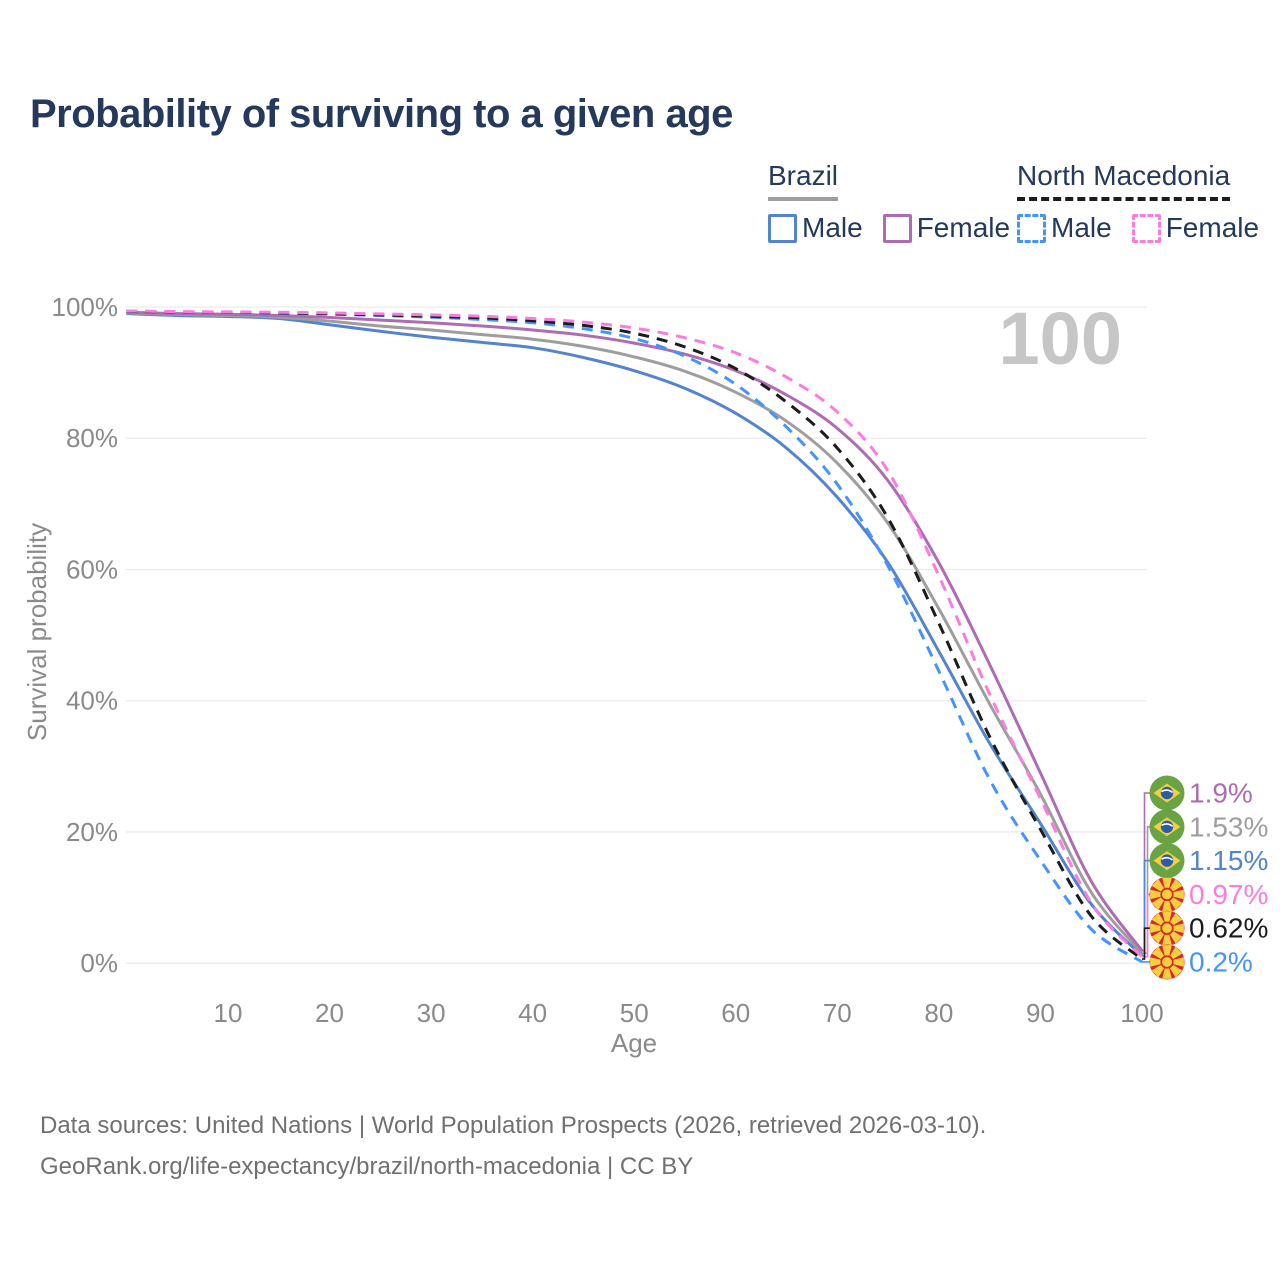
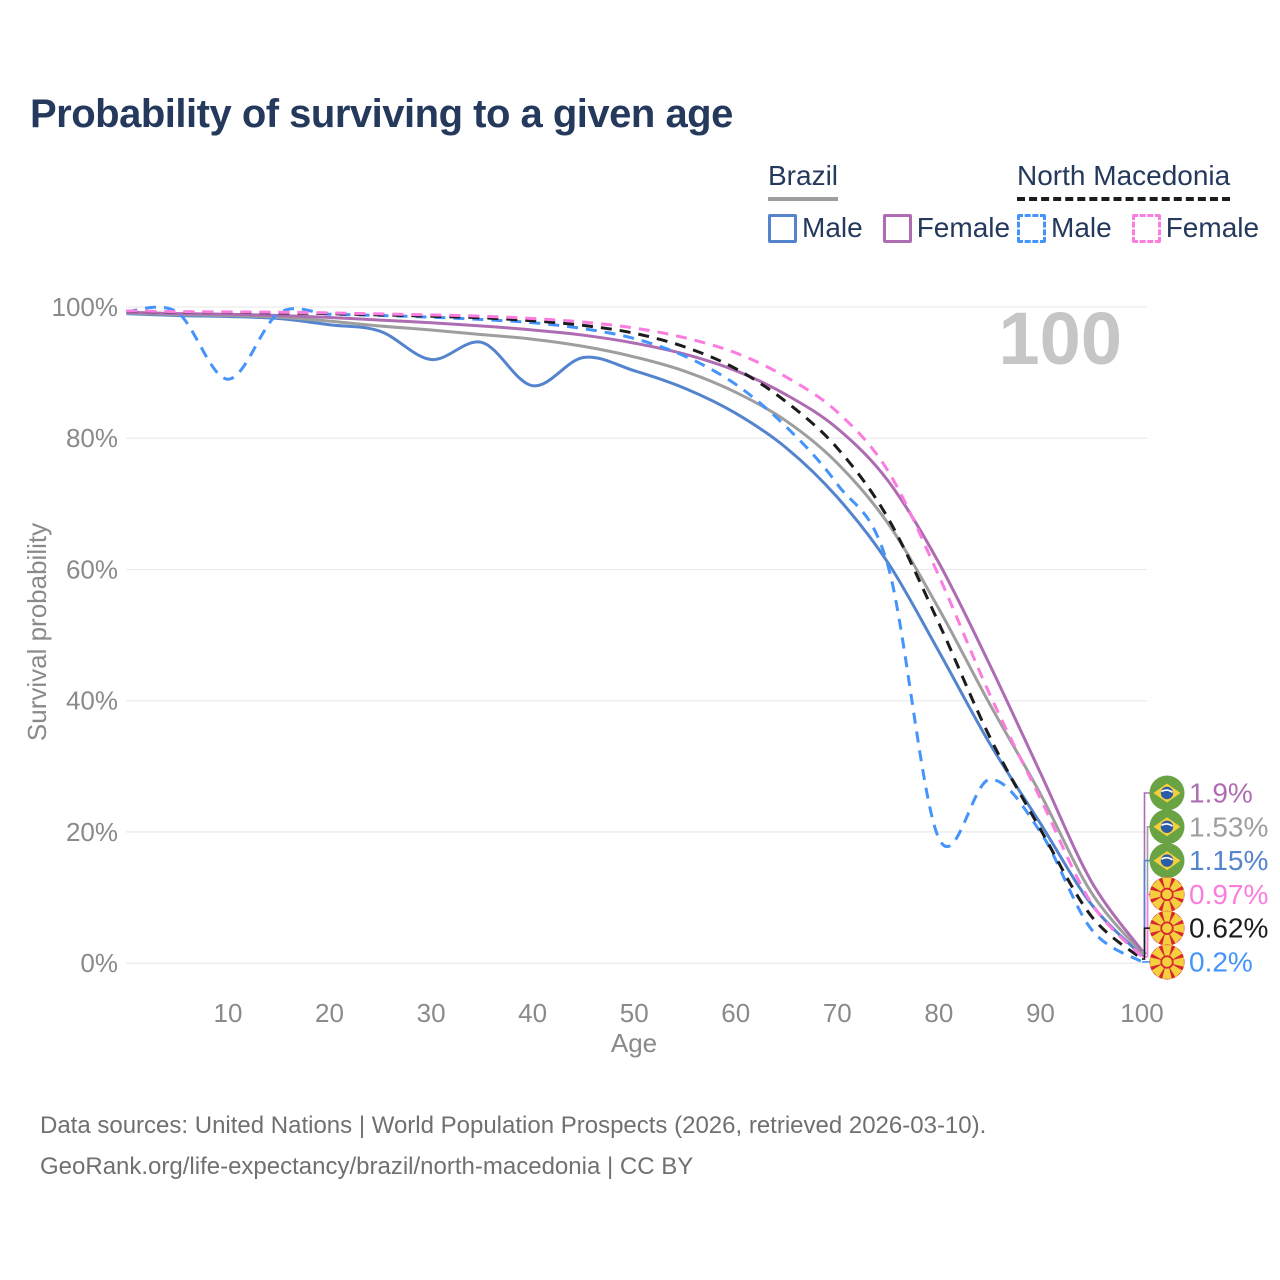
North Macedonia Male/10: 99% -> 89%
Brazil Male/30: 95% -> 92%
Brazil Male/40: 94% -> 88%
North Macedonia Male/80: 44% -> 19%
North Macedonia Male/90: 16% -> 20%
